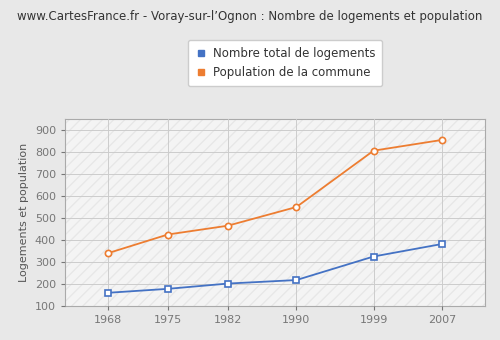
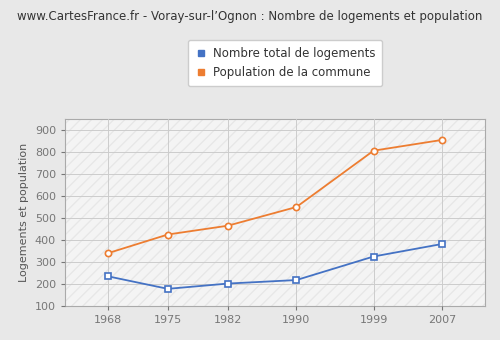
Nombre total de logements/1968: 160 -> 235
